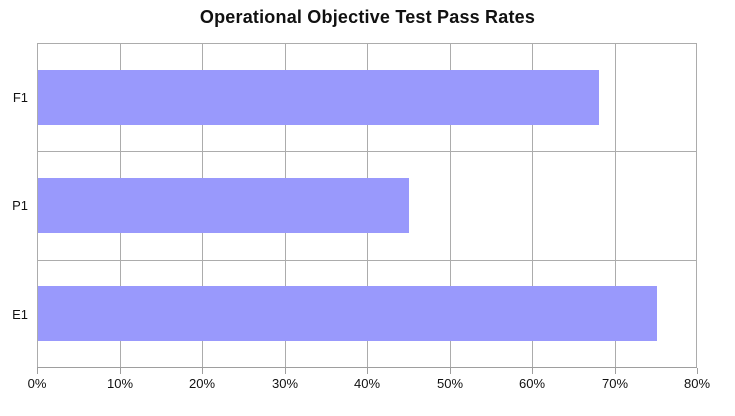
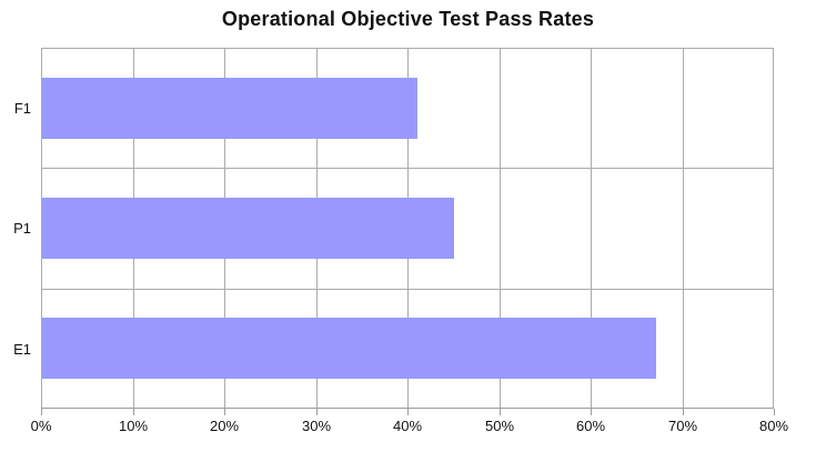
F1: 68% -> 41%
E1: 75% -> 67%
